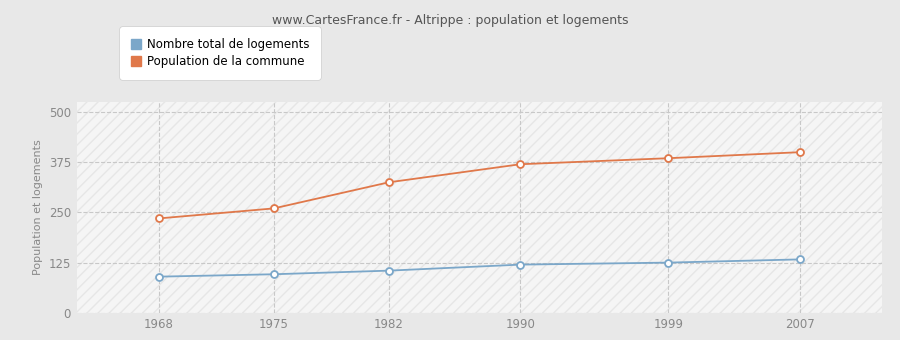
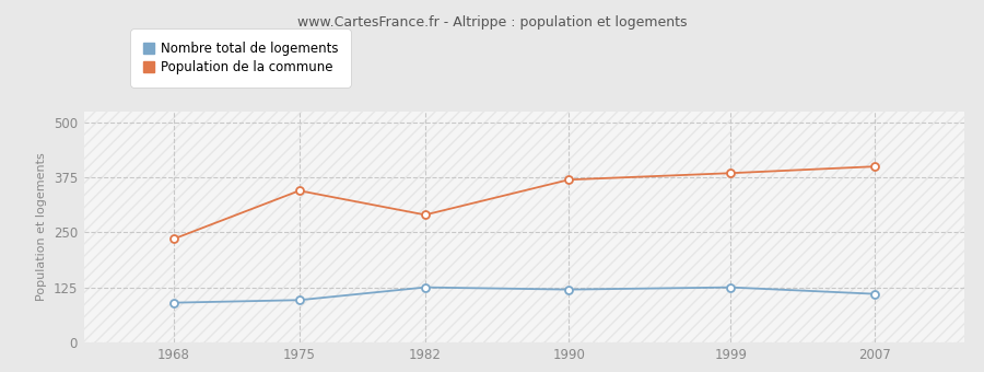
Population de la commune/1975: 260 -> 345
Nombre total de logements/1982: 105 -> 125
Population de la commune/1982: 325 -> 290
Nombre total de logements/2007: 133 -> 110
